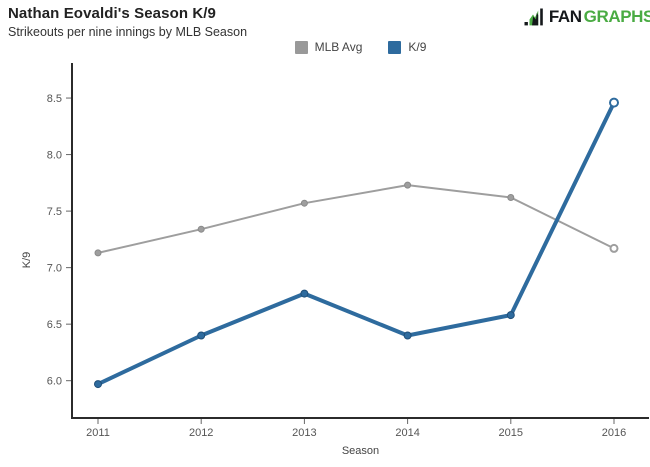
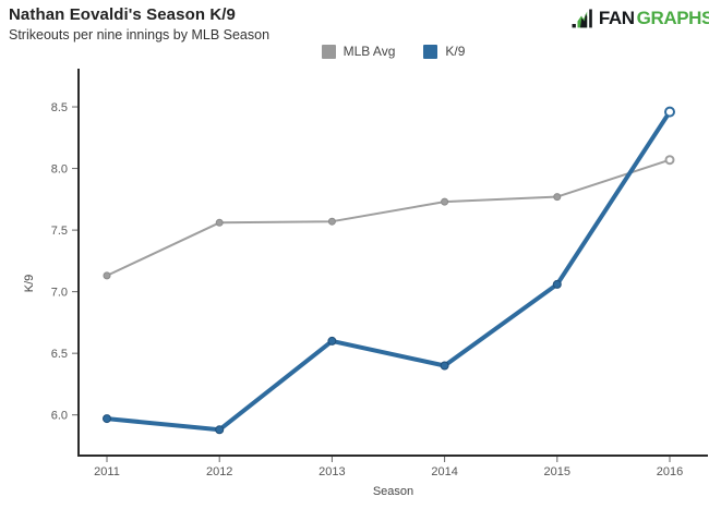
MLB Avg/2012: 7.34 -> 7.56
K/9/2012: 6.40 -> 5.88
K/9/2013: 6.77 -> 6.60
MLB Avg/2015: 7.62 -> 7.77
K/9/2015: 6.58 -> 7.06
MLB Avg/2016: 7.17 -> 8.07
